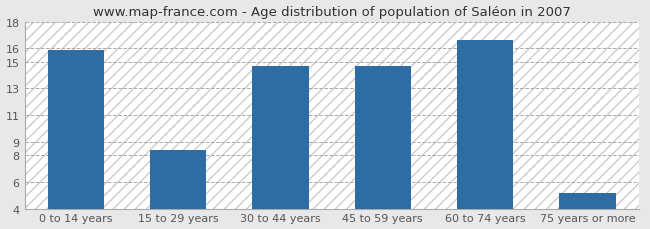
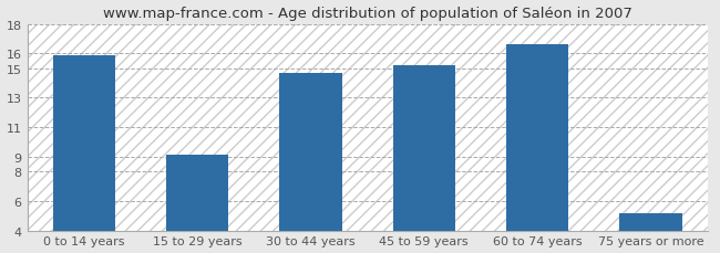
15 to 29 years: 8.4 -> 9.1
45 to 59 years: 14.7 -> 15.2
